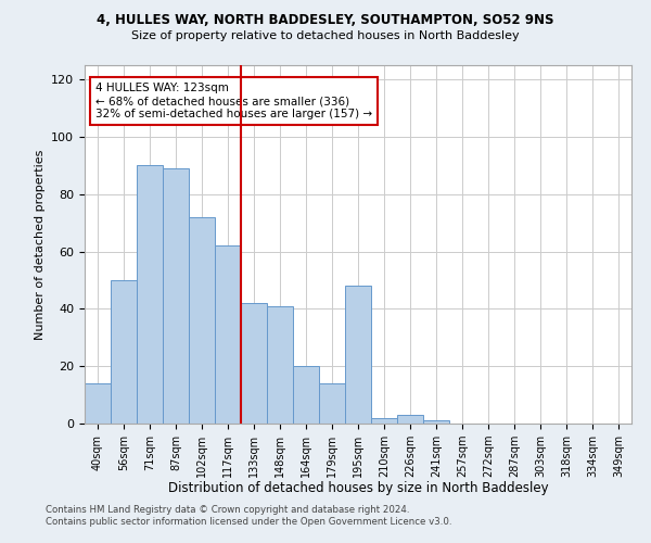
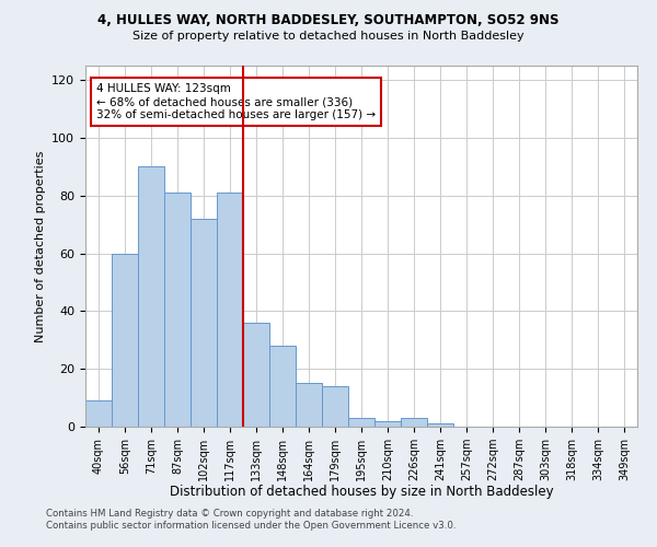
40sqm: 14 -> 9
56sqm: 50 -> 60
87sqm: 89 -> 81
117sqm: 62 -> 81
133sqm: 42 -> 36
148sqm: 41 -> 28
164sqm: 20 -> 15
195sqm: 48 -> 3
